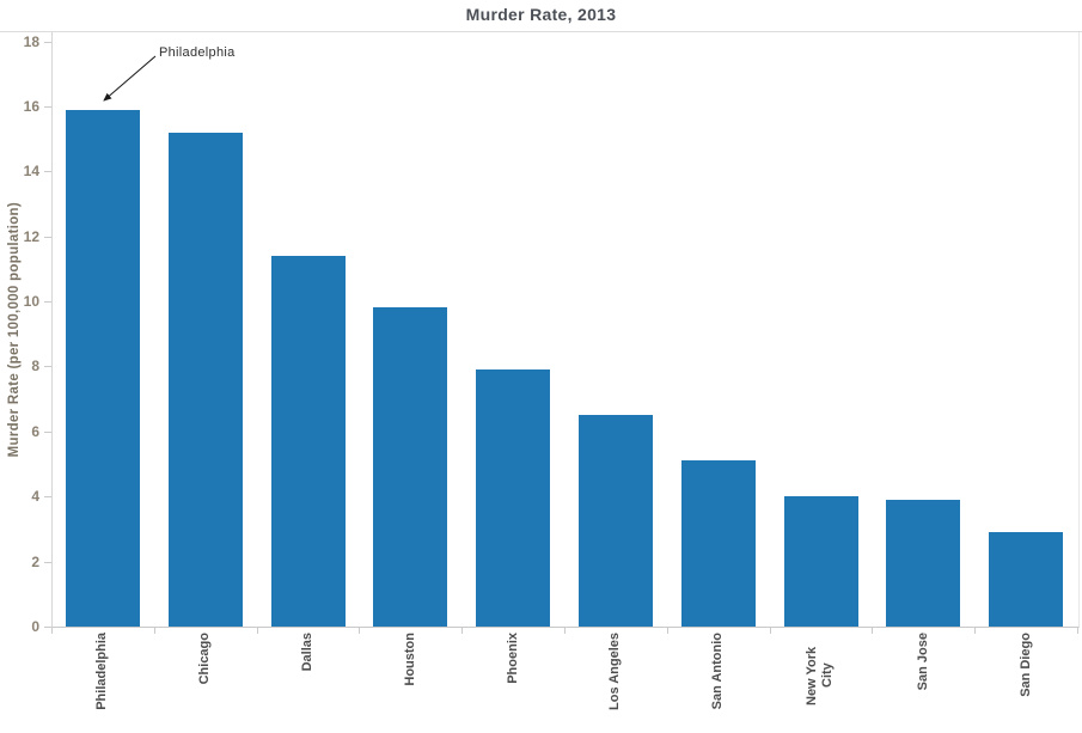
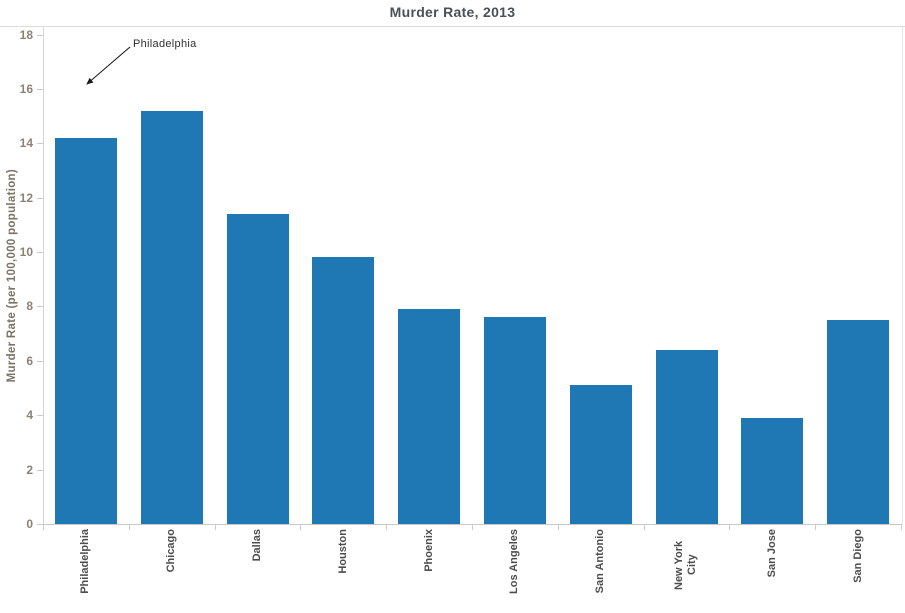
Philadelphia: 15.9 -> 14.2
Los Angeles: 6.5 -> 7.6
New York City: 4.0 -> 6.4
San Diego: 2.9 -> 7.5
